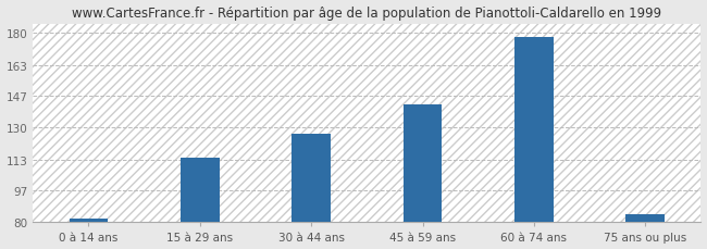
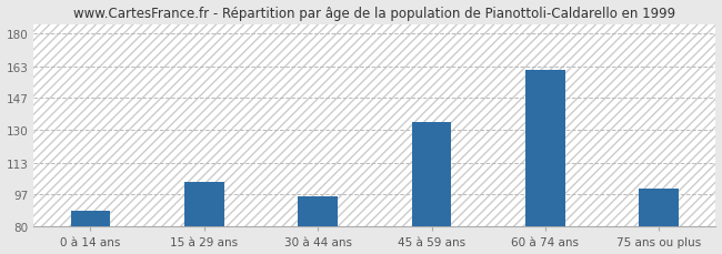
0 à 14 ans: 82 -> 88
15 à 29 ans: 114 -> 103
30 à 44 ans: 127 -> 96
45 à 59 ans: 142 -> 134
60 à 74 ans: 178 -> 161
75 ans ou plus: 84 -> 100
